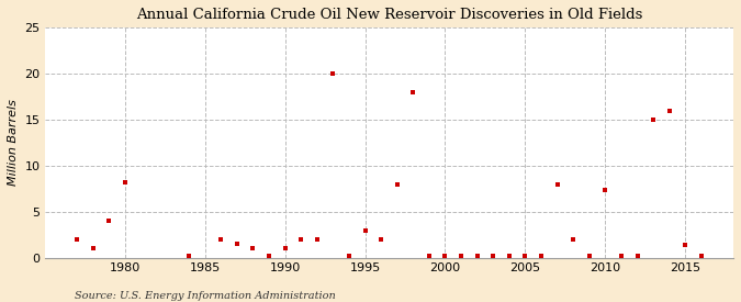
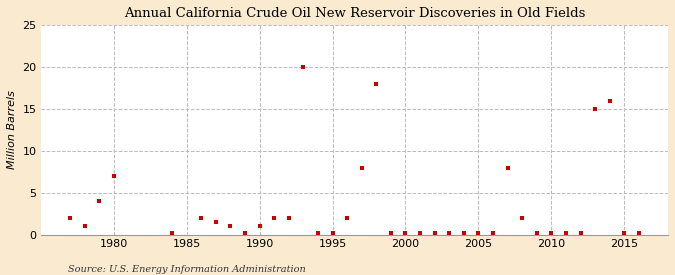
1980: 8.2 -> 7.0
1995: 3.0 -> 0.1
2010: 7.4 -> 0.1
2015: 1.4 -> 0.1
